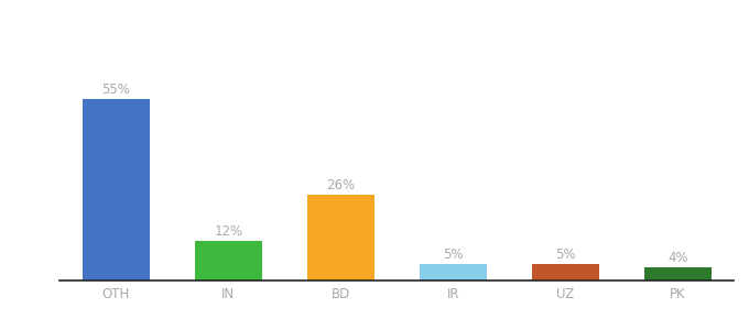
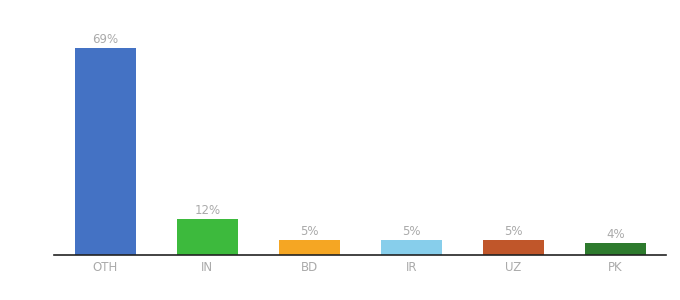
OTH: 55% -> 69%
BD: 26% -> 5%
